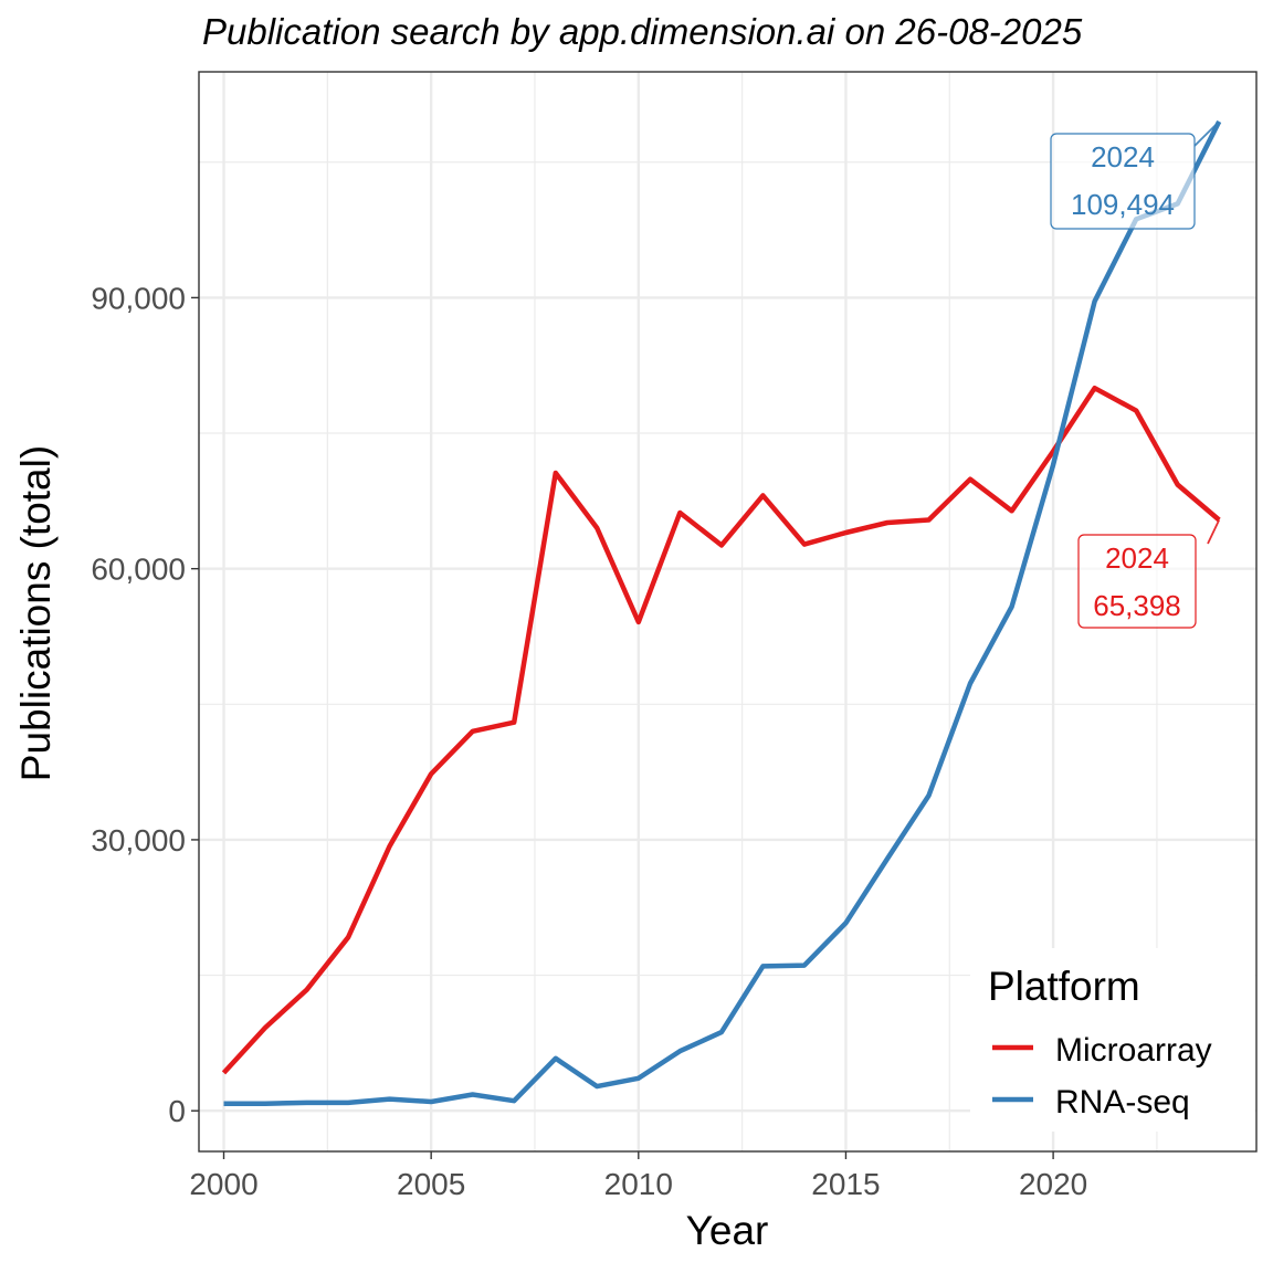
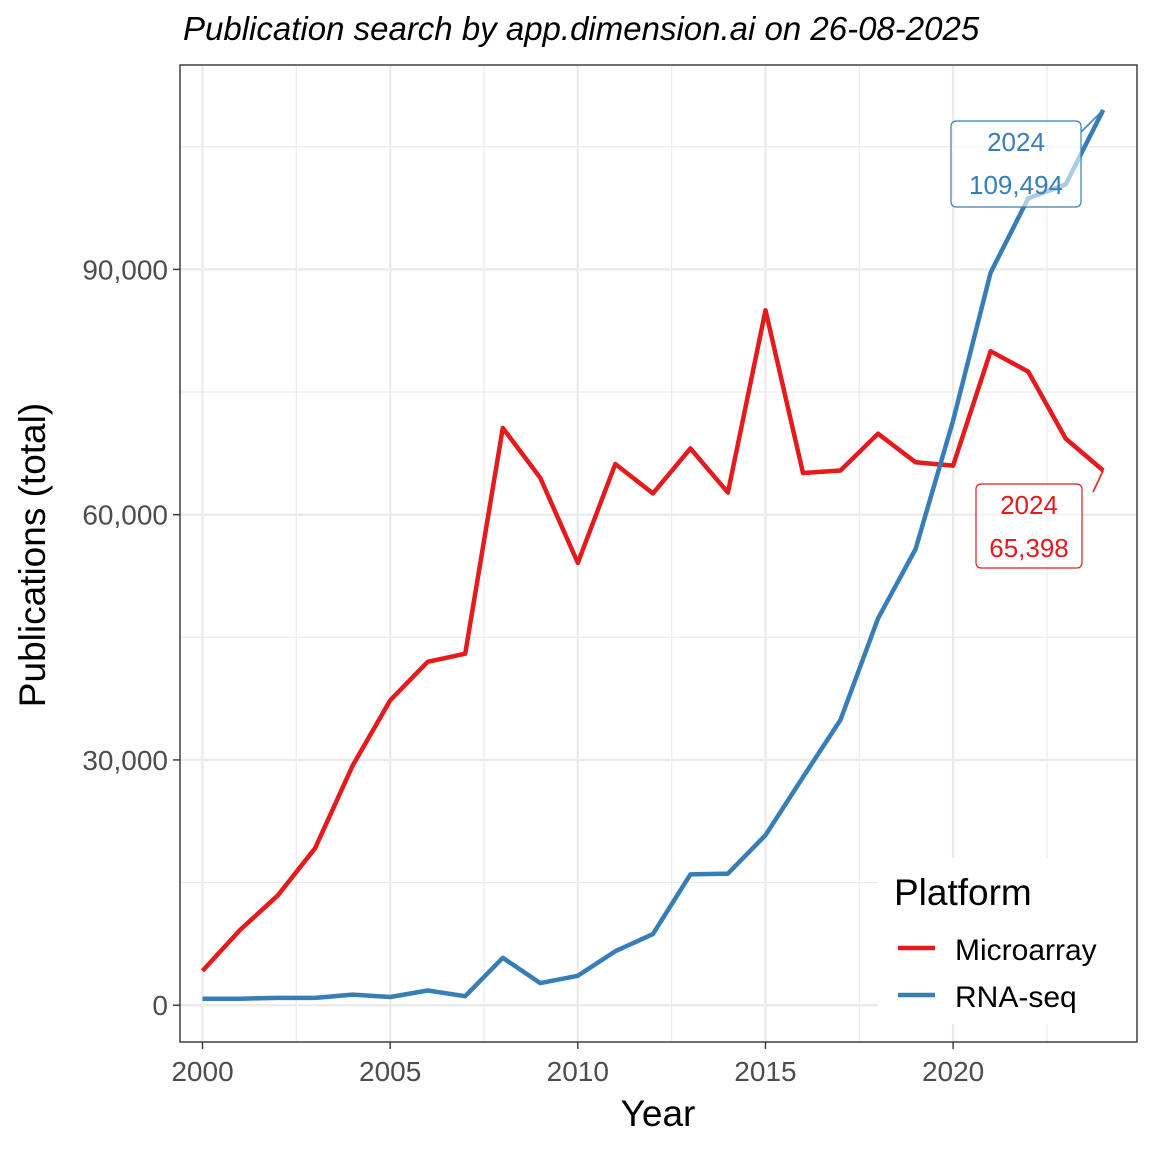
Microarray/2015: 64000 -> 85000
Microarray/2020: 73000 -> 66000
